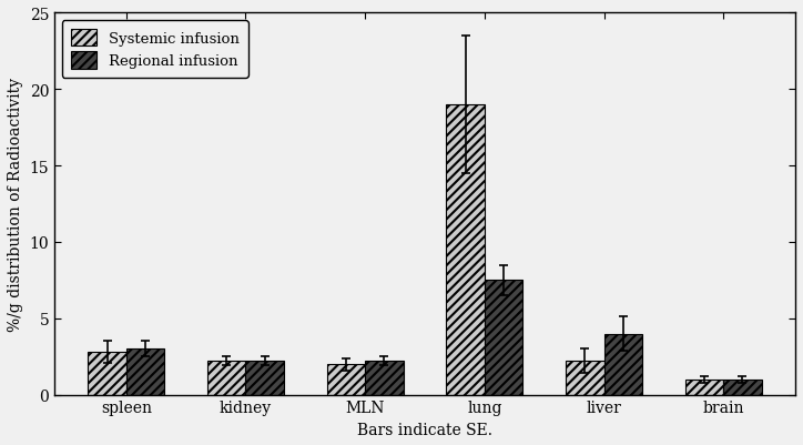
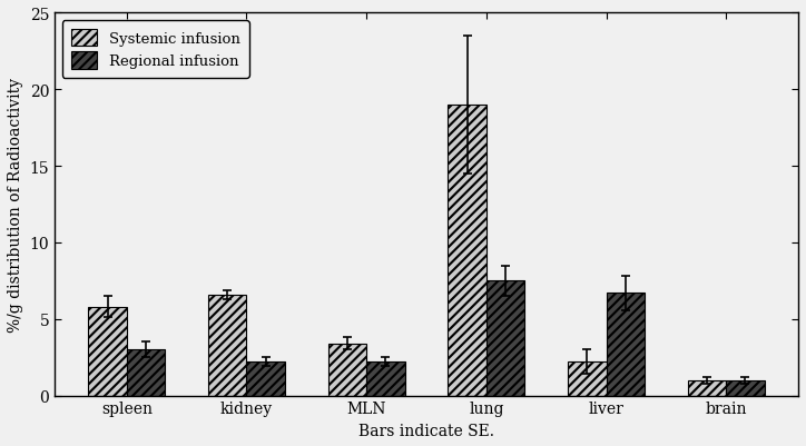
Systemic infusion/spleen: 2.8 -> 5.8
Systemic infusion/kidney: 2.2 -> 6.6
Systemic infusion/MLN: 2.0 -> 3.4
Regional infusion/liver: 4.0 -> 6.7
